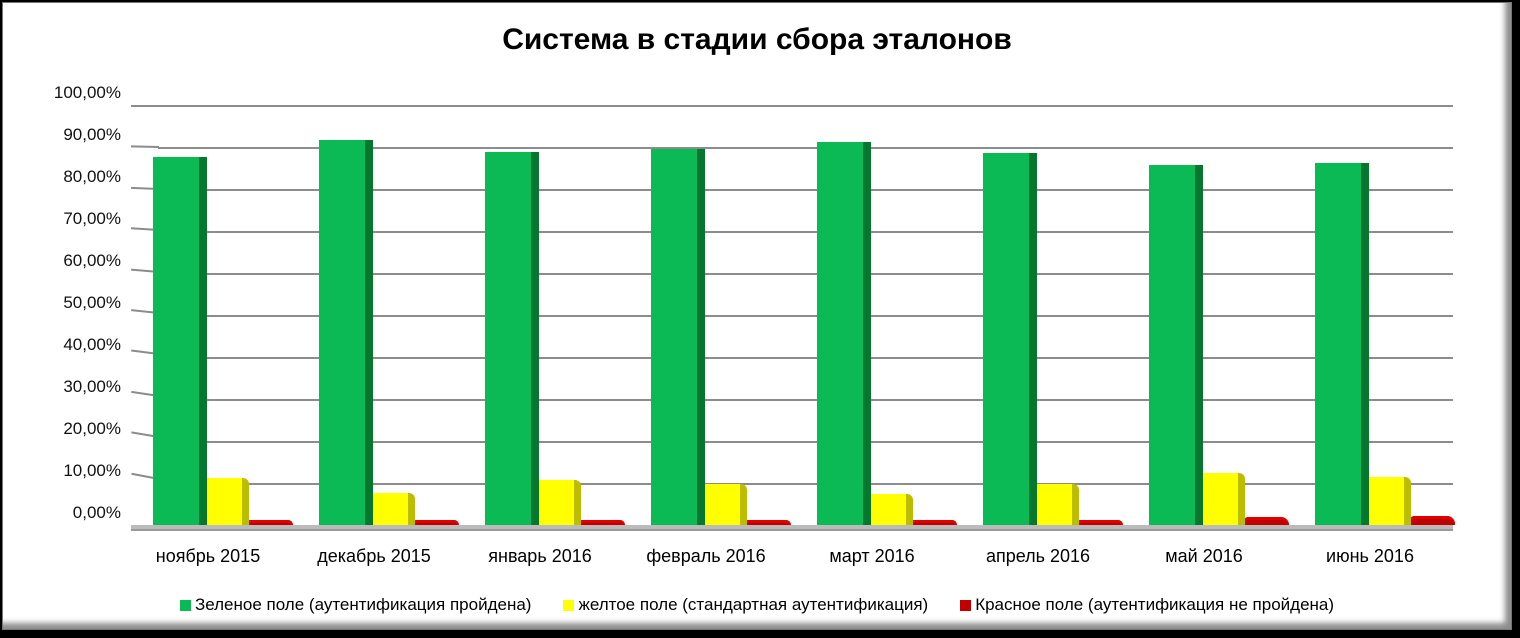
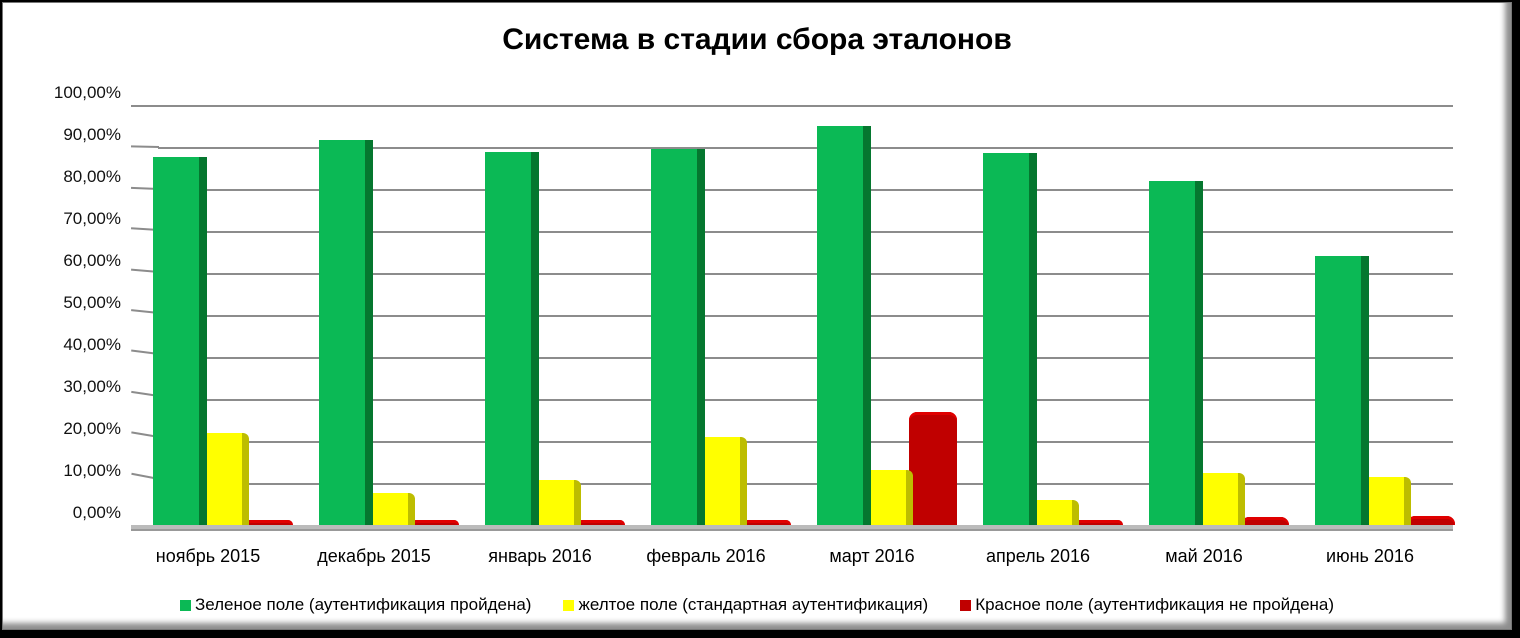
желтое поле (стандартная аутентификация)/ноябрь 2015: 11% -> 22%
желтое поле (стандартная аутентификация)/февраль 2016: 10% -> 21%
Зеленое поле (аутентификация пройдена)/март 2016: 91% -> 95%
желтое поле (стандартная аутентификация)/март 2016: 7% -> 13%
Красное поле (аутентификация не пройдена)/март 2016: 1% -> 27%
желтое поле (стандартная аутентификация)/апрель 2016: 10% -> 6%
Зеленое поле (аутентификация пройдена)/май 2016: 86% -> 82%
Зеленое поле (аутентификация пройдена)/июнь 2016: 86% -> 64%
